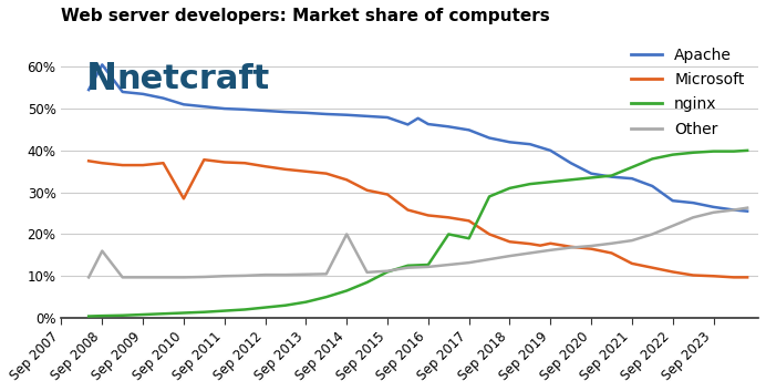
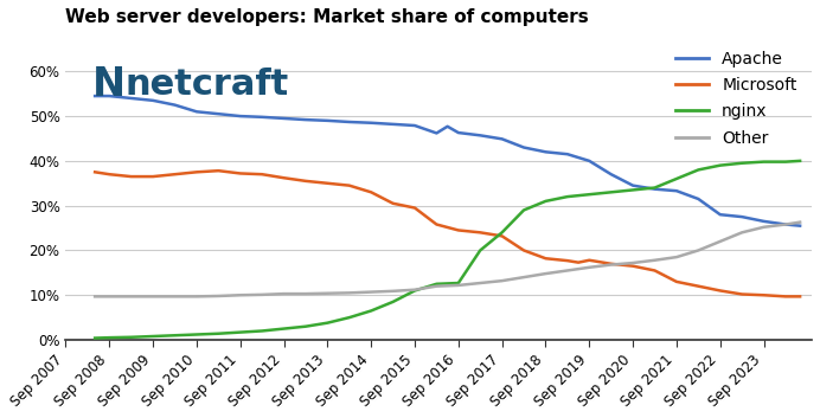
Apache/Sep 2008: 60.5% -> 54.5%
Other/Sep 2008: 16.0% -> 9.7%
Microsoft/Sep 2010: 28.5% -> 37.5%
Other/Sep 2014: 20.0% -> 10.7%
nginx/Sep 2017: 19.0% -> 24.0%
